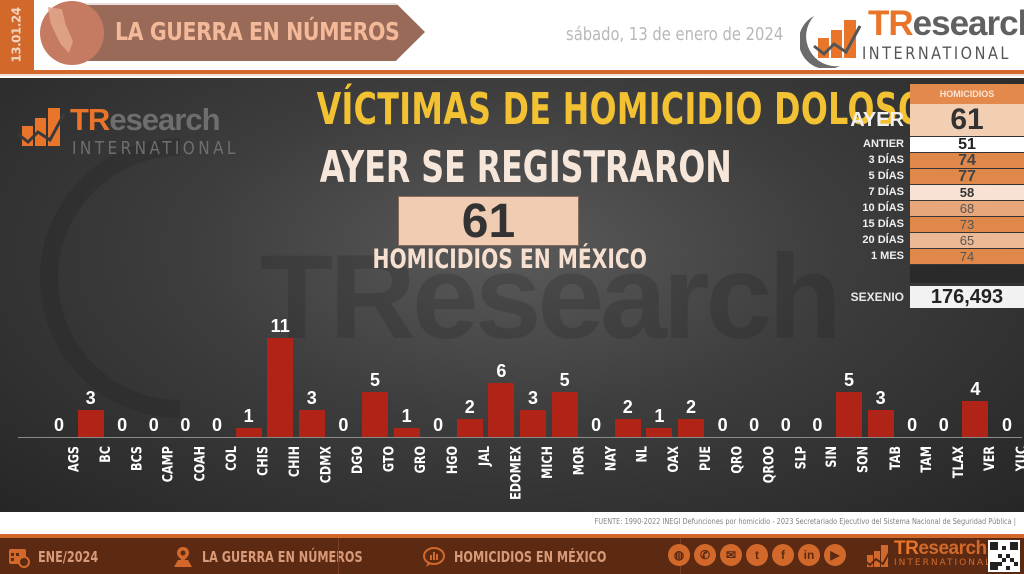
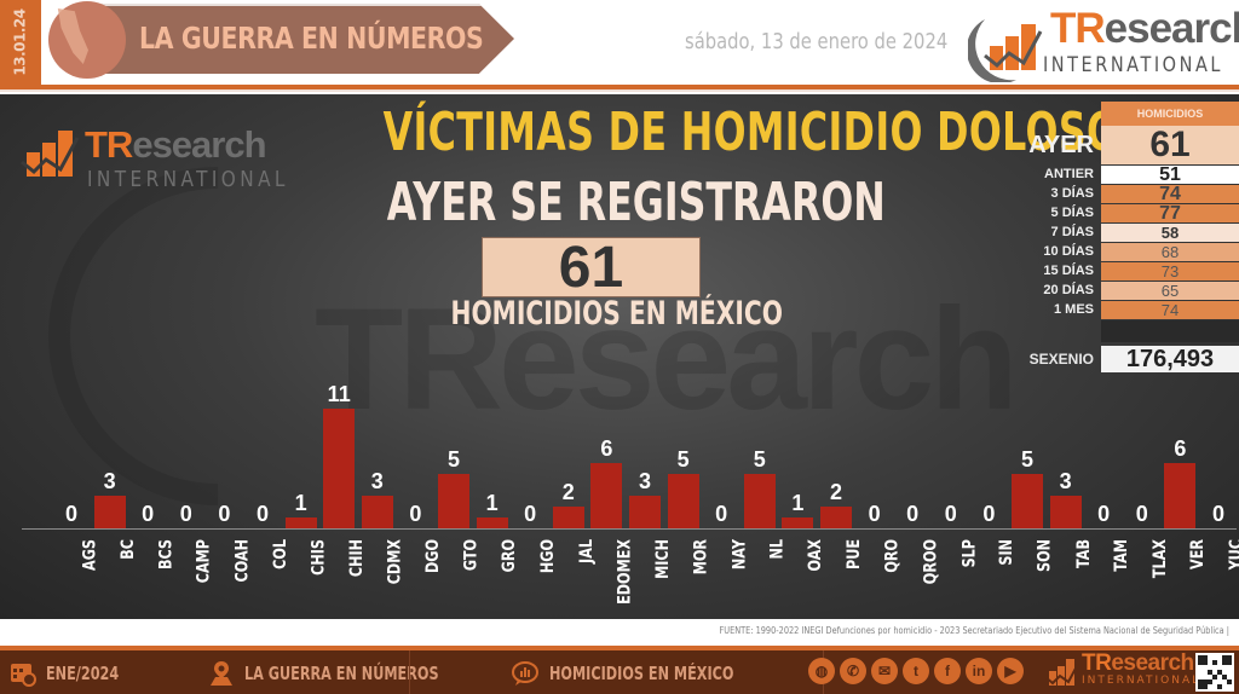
NL: 2 -> 5
VER: 4 -> 6
